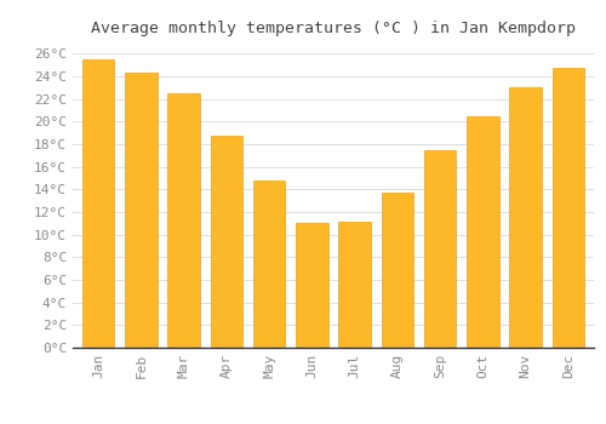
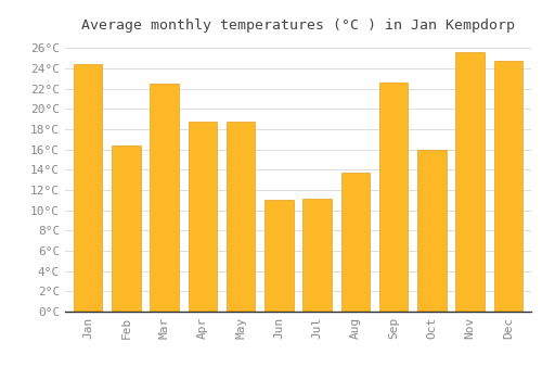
Jan: 25.5°C -> 24.4°C
Feb: 24.3°C -> 16.4°C
May: 14.8°C -> 18.8°C
Sep: 17.5°C -> 22.6°C
Oct: 20.5°C -> 16.0°C
Nov: 23.0°C -> 25.6°C
